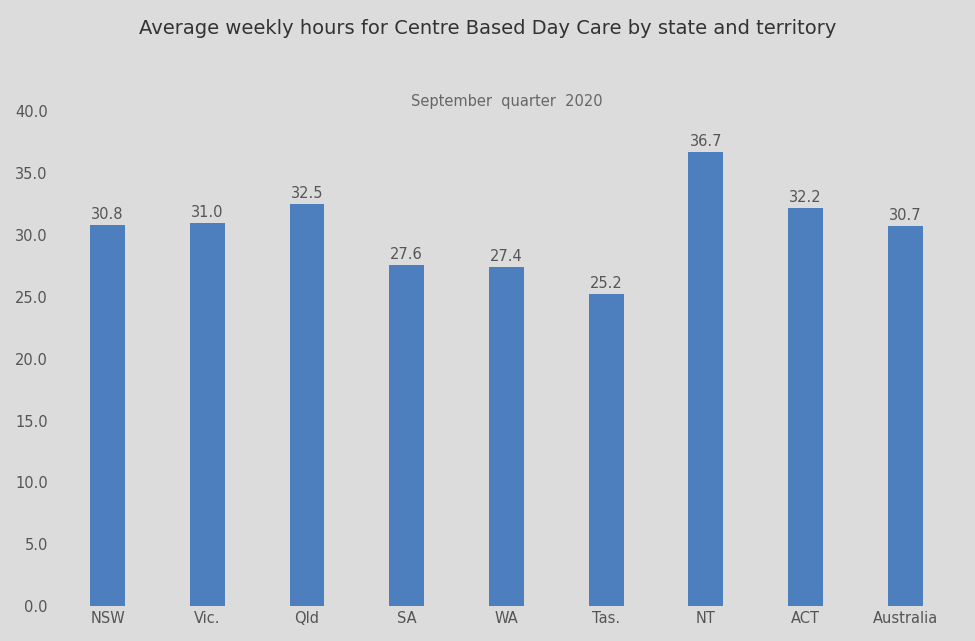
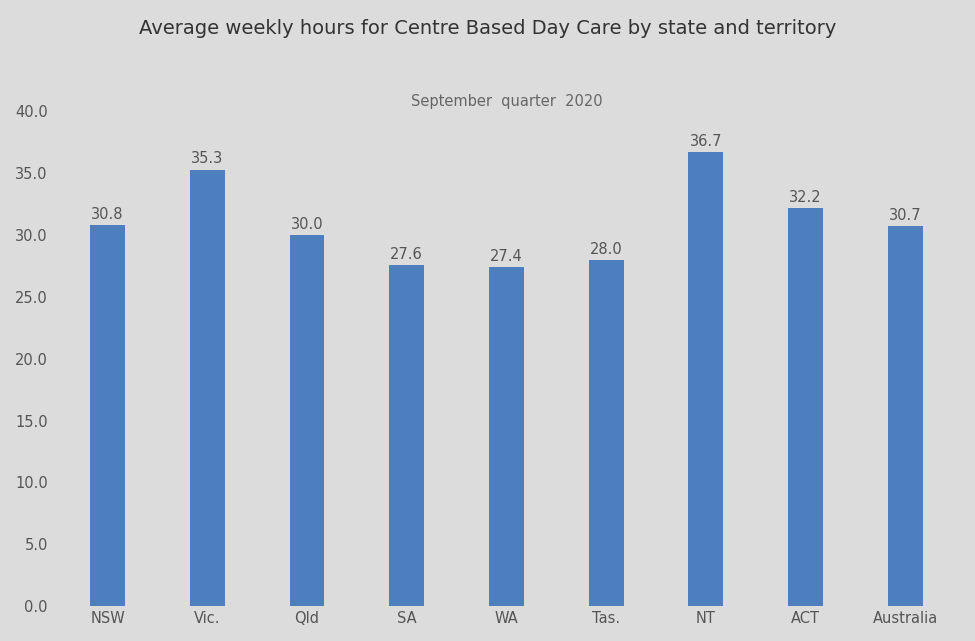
Vic.: 31.0 -> 35.3
Qld: 32.5 -> 30.0
Tas.: 25.2 -> 28.0
